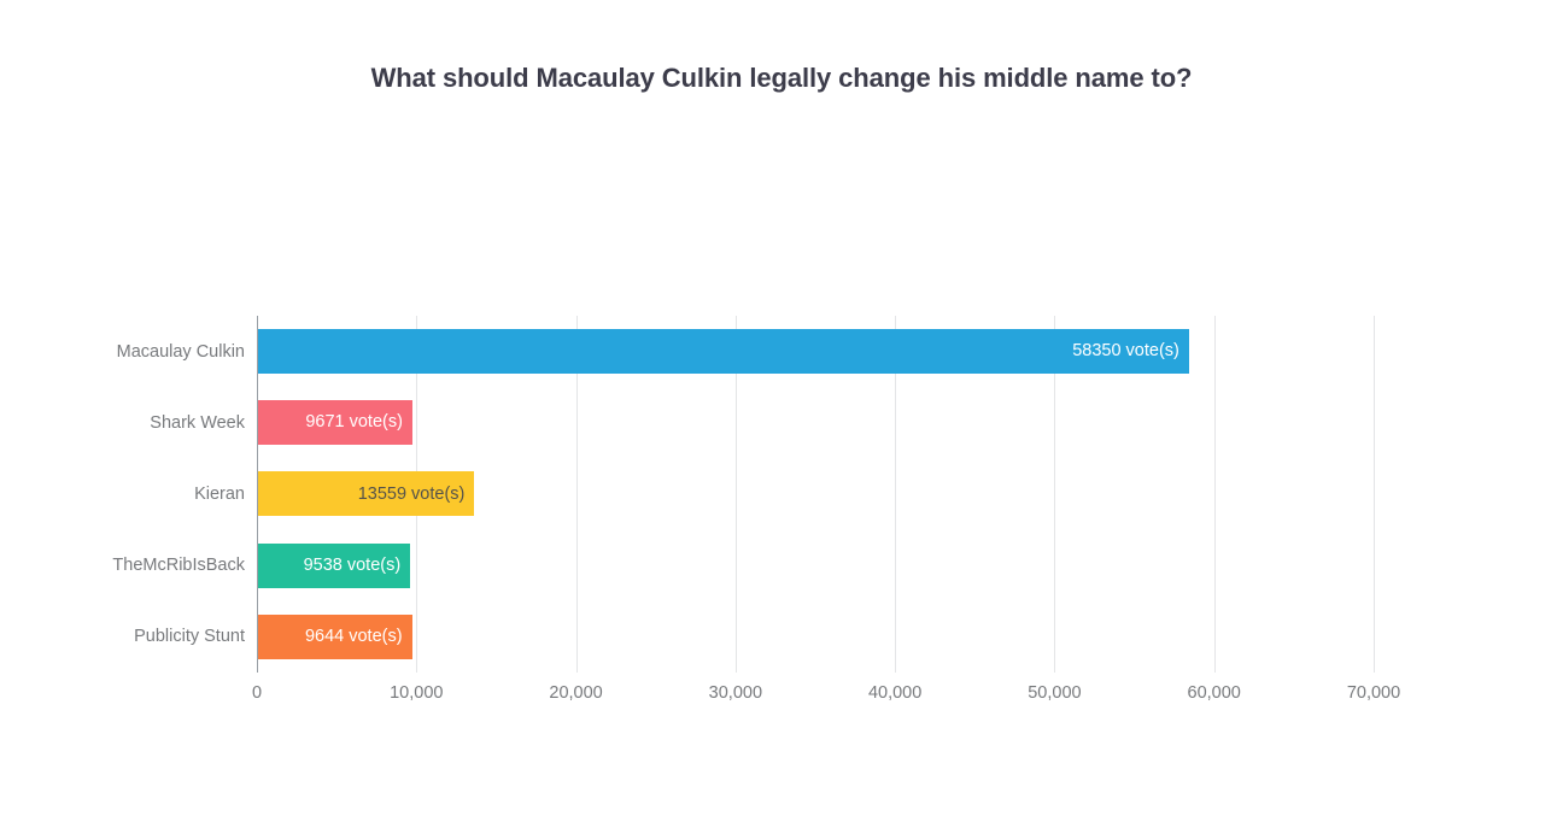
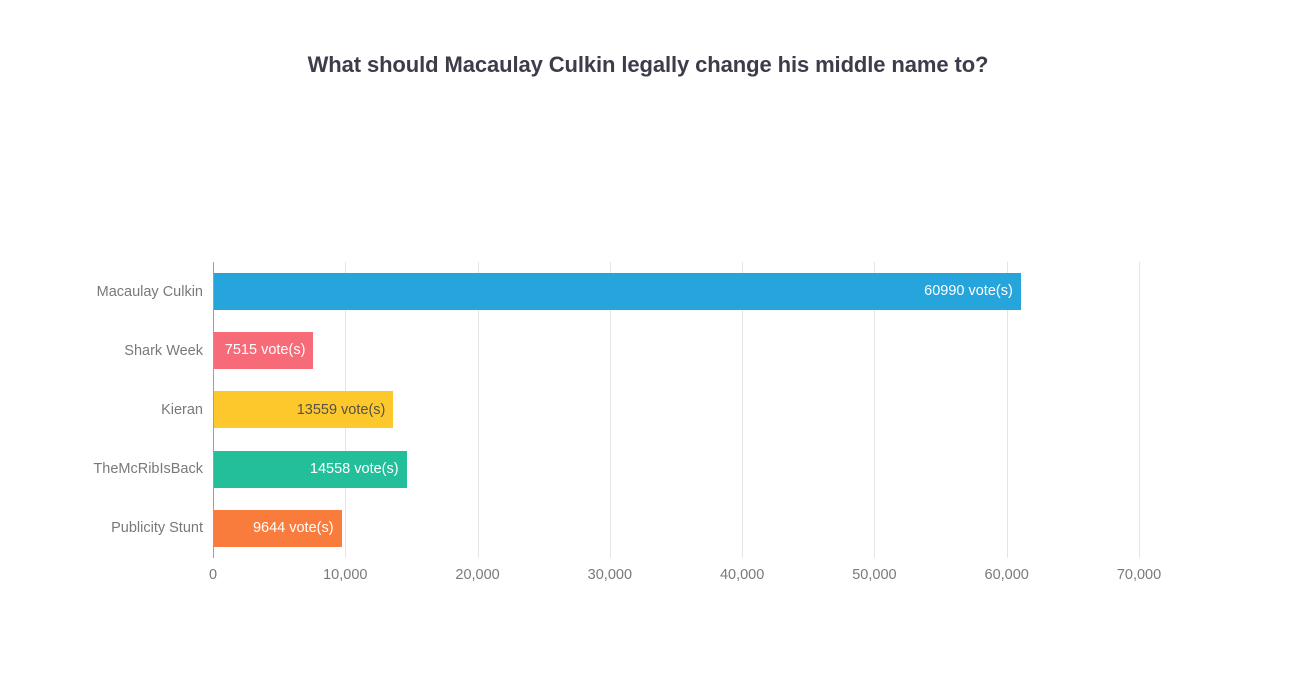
Macaulay Culkin: 58350 -> 60990
Shark Week: 9671 -> 7515
TheMcRibIsBack: 9538 -> 14558
